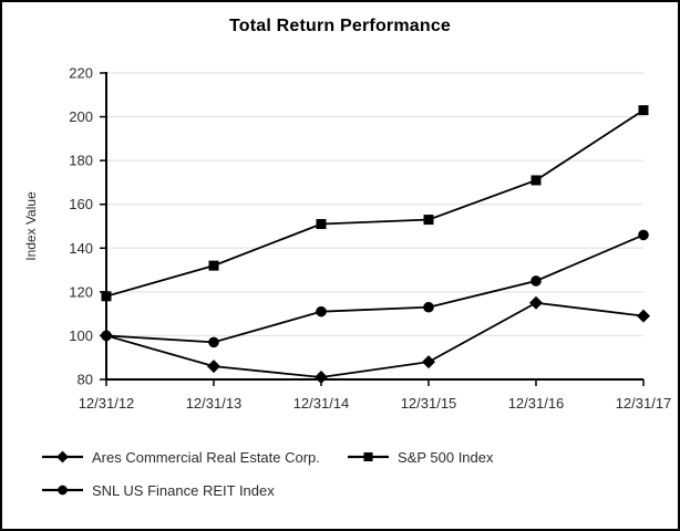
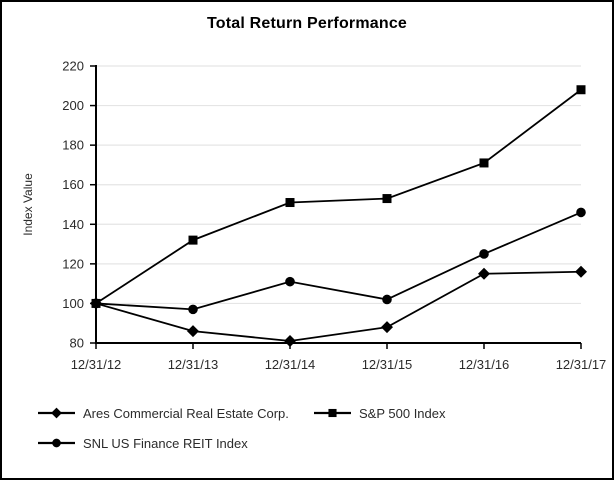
S&P 500 Index/12/31/12: 118 -> 100
SNL US Finance REIT Index/12/31/15: 113 -> 102
Ares Commercial Real Estate Corp./12/31/17: 109 -> 116
S&P 500 Index/12/31/17: 203 -> 208
